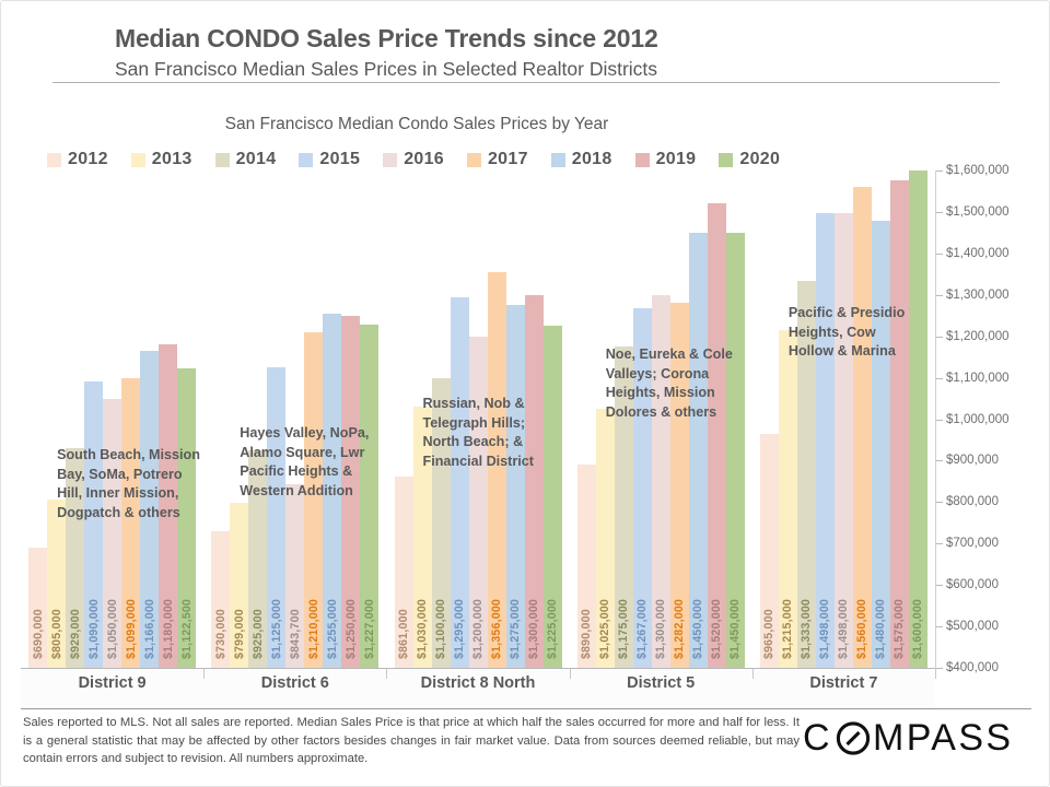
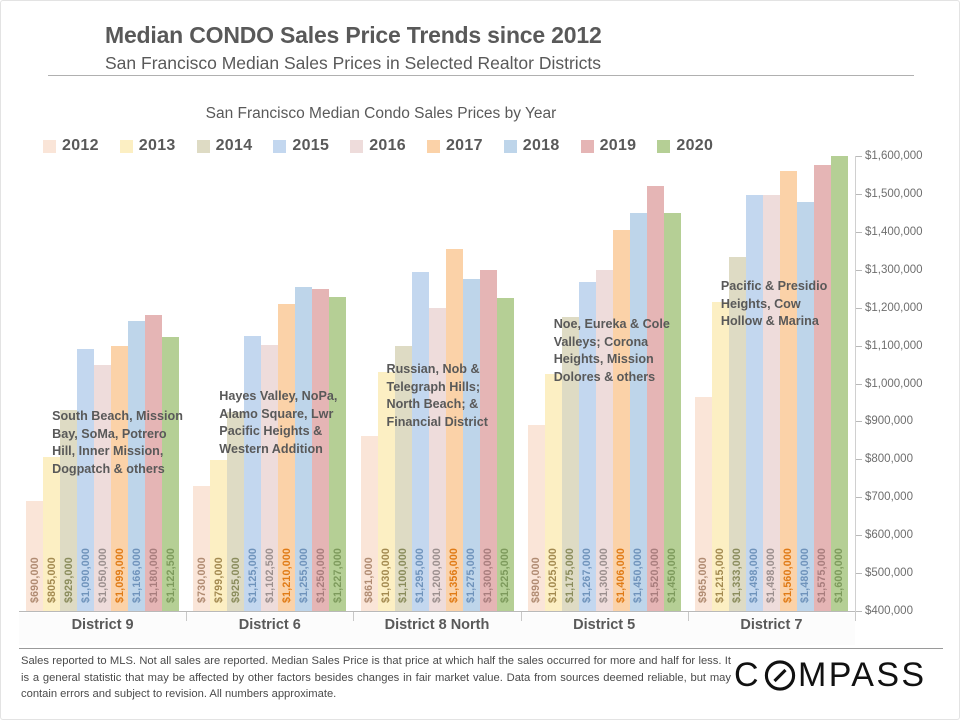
2016/District 6: $843,700 -> $1,102,500
2017/District 5: $1,282,000 -> $1,406,000
